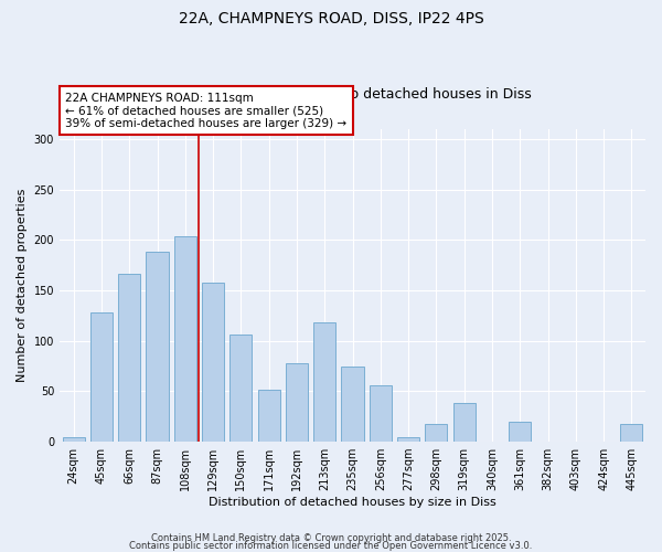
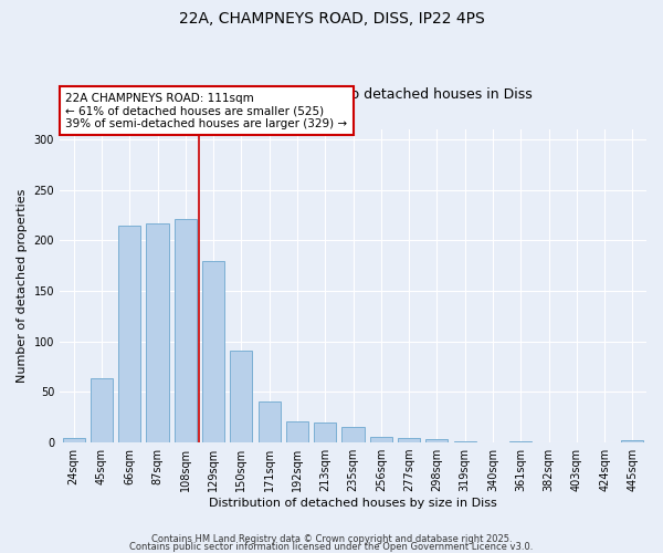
45sqm: 128 -> 64
66sqm: 166 -> 215
87sqm: 188 -> 217
108sqm: 204 -> 221
129sqm: 158 -> 179
150sqm: 106 -> 91
171sqm: 52 -> 41
192sqm: 78 -> 21
213sqm: 118 -> 20
235sqm: 74 -> 15
256sqm: 56 -> 6
298sqm: 18 -> 3
319sqm: 38 -> 1
361sqm: 20 -> 1
445sqm: 18 -> 2
